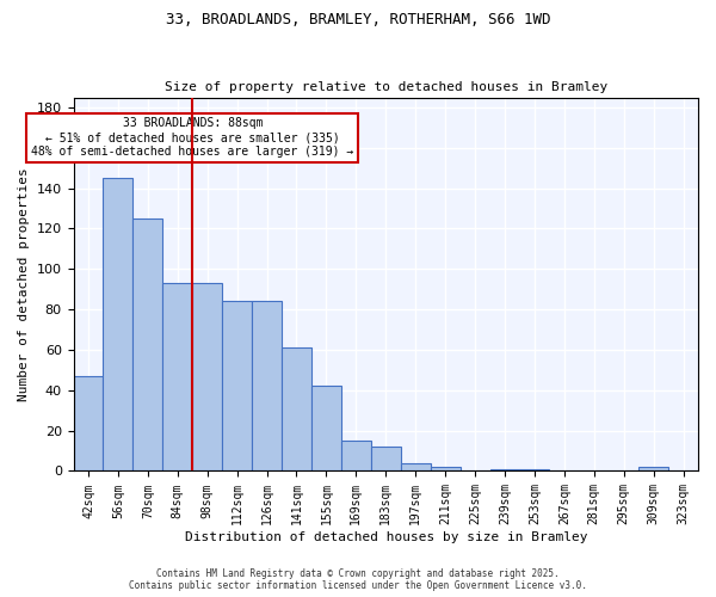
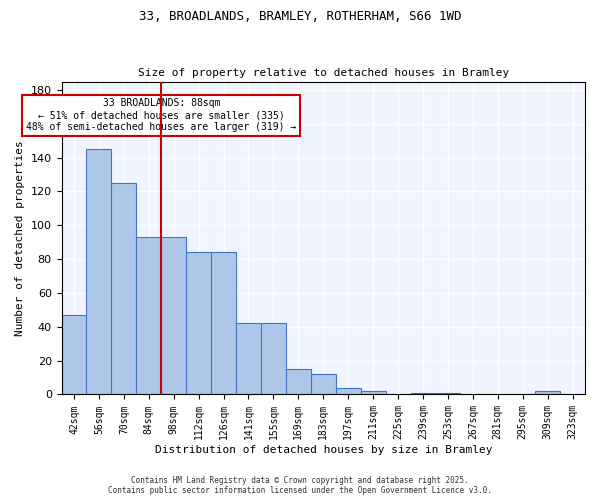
141sqm: 61 -> 42
